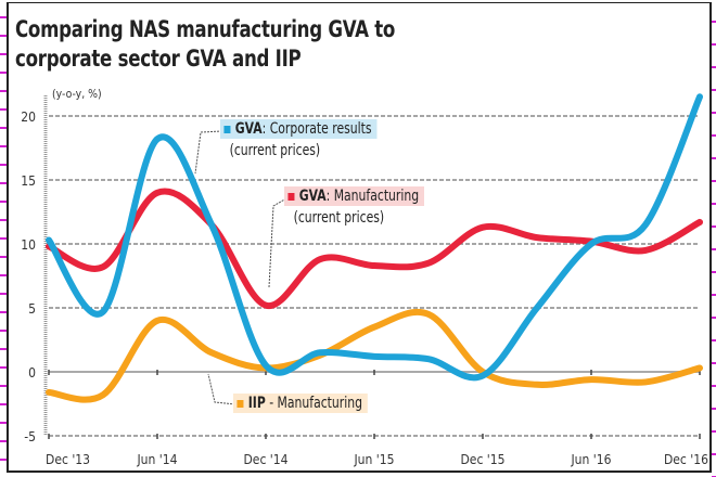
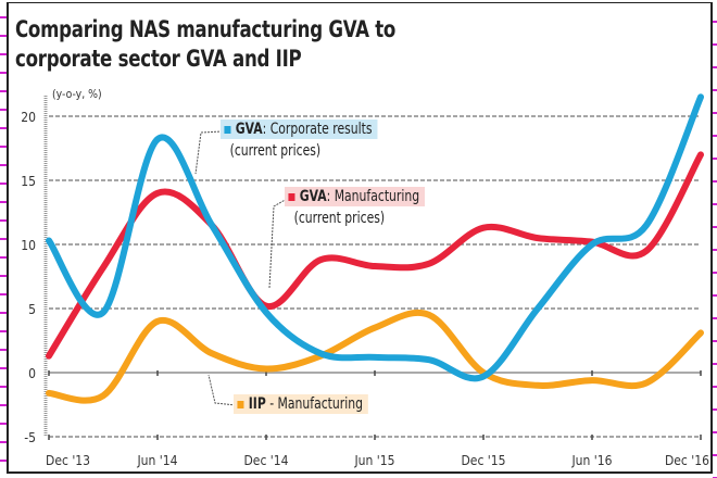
GVA: Manufacturing (current prices)/Dec '13: 9.8 -> 1.3
GVA: Corporate results (current prices)/Dec '14: 0.5 -> 4.7
GVA: Manufacturing (current prices)/Dec '16: 11.7 -> 17.0
IIP - Manufacturing/Dec '16: 0.3 -> 3.1
